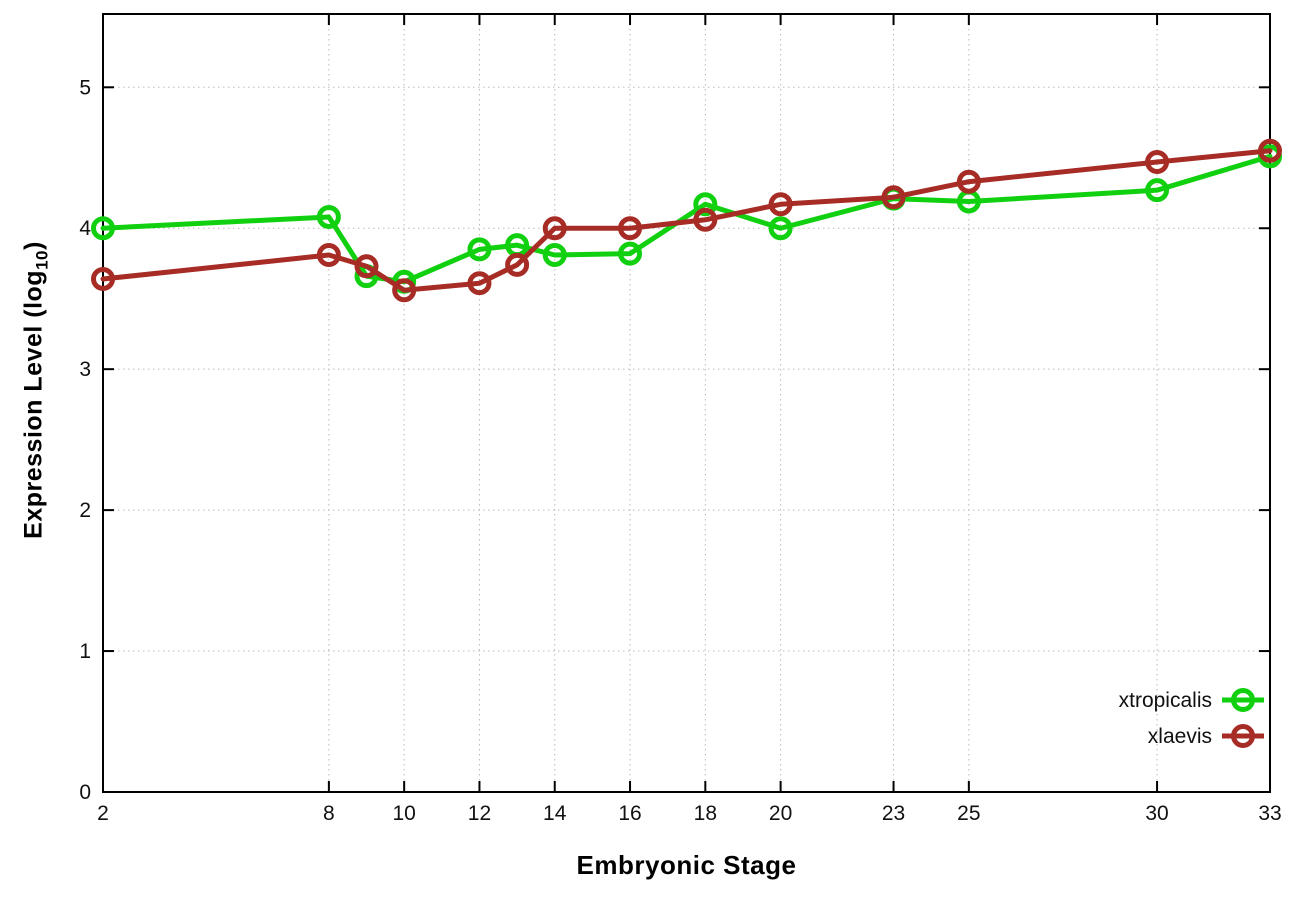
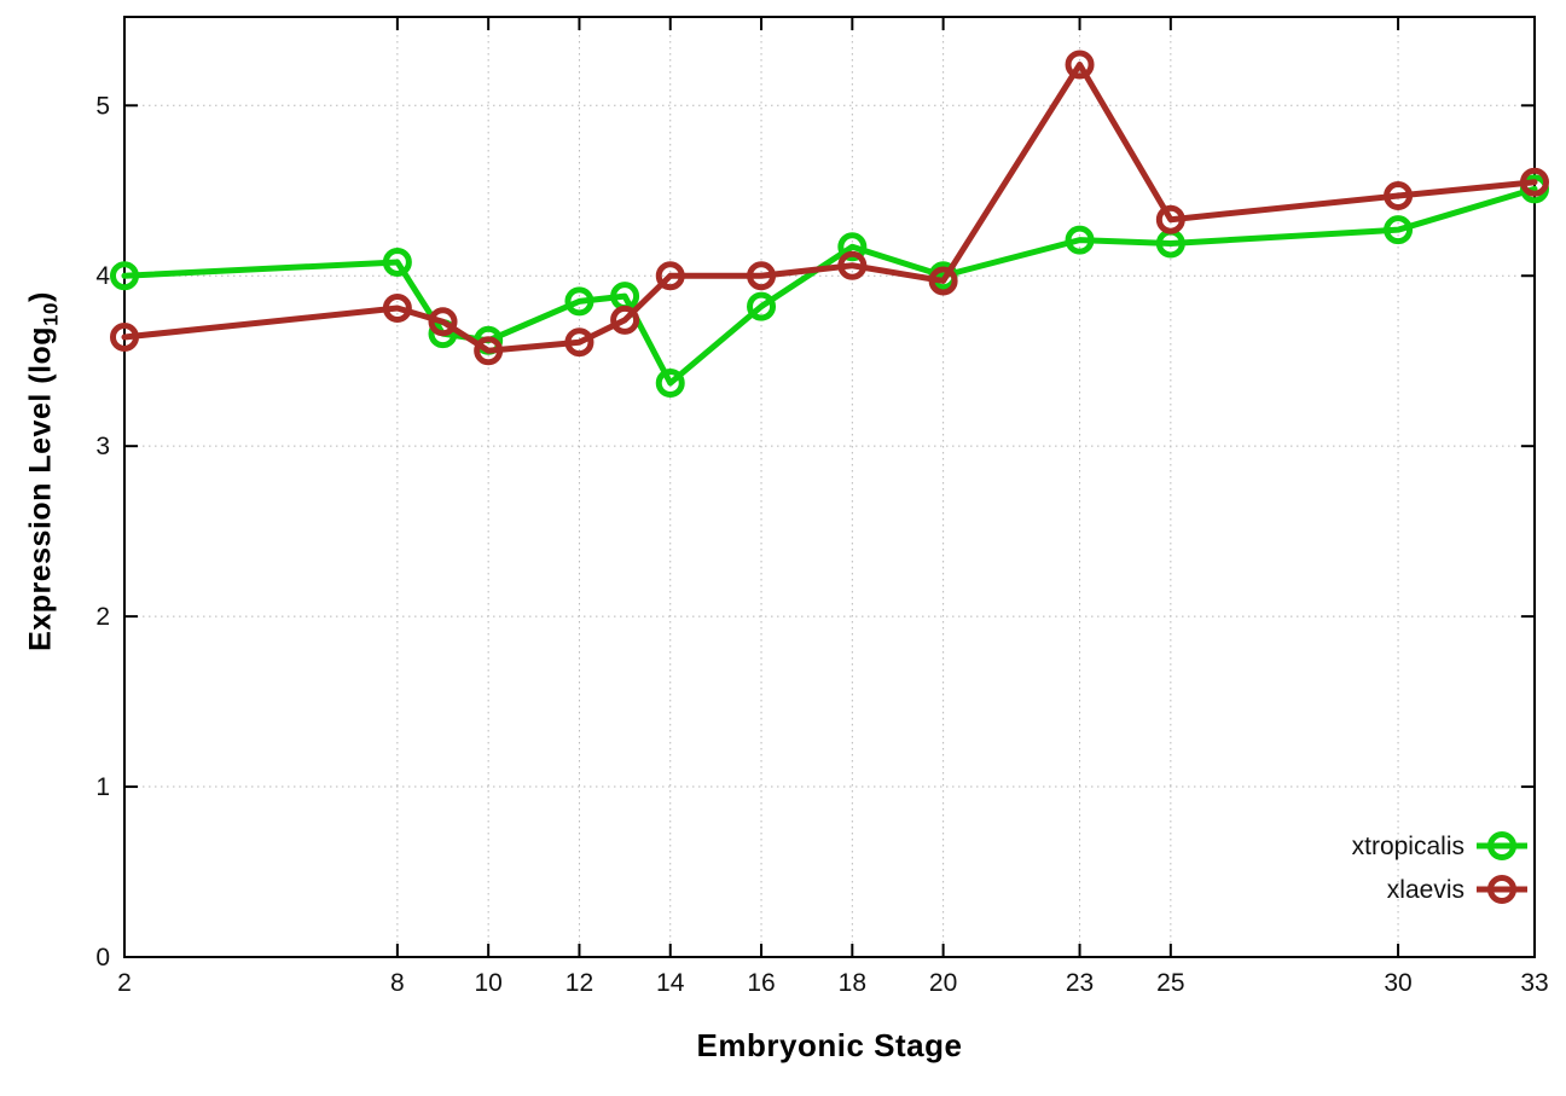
xtropicalis/14: 3.81 -> 3.37
xlaevis/20: 4.17 -> 3.97
xlaevis/23: 4.22 -> 5.24
